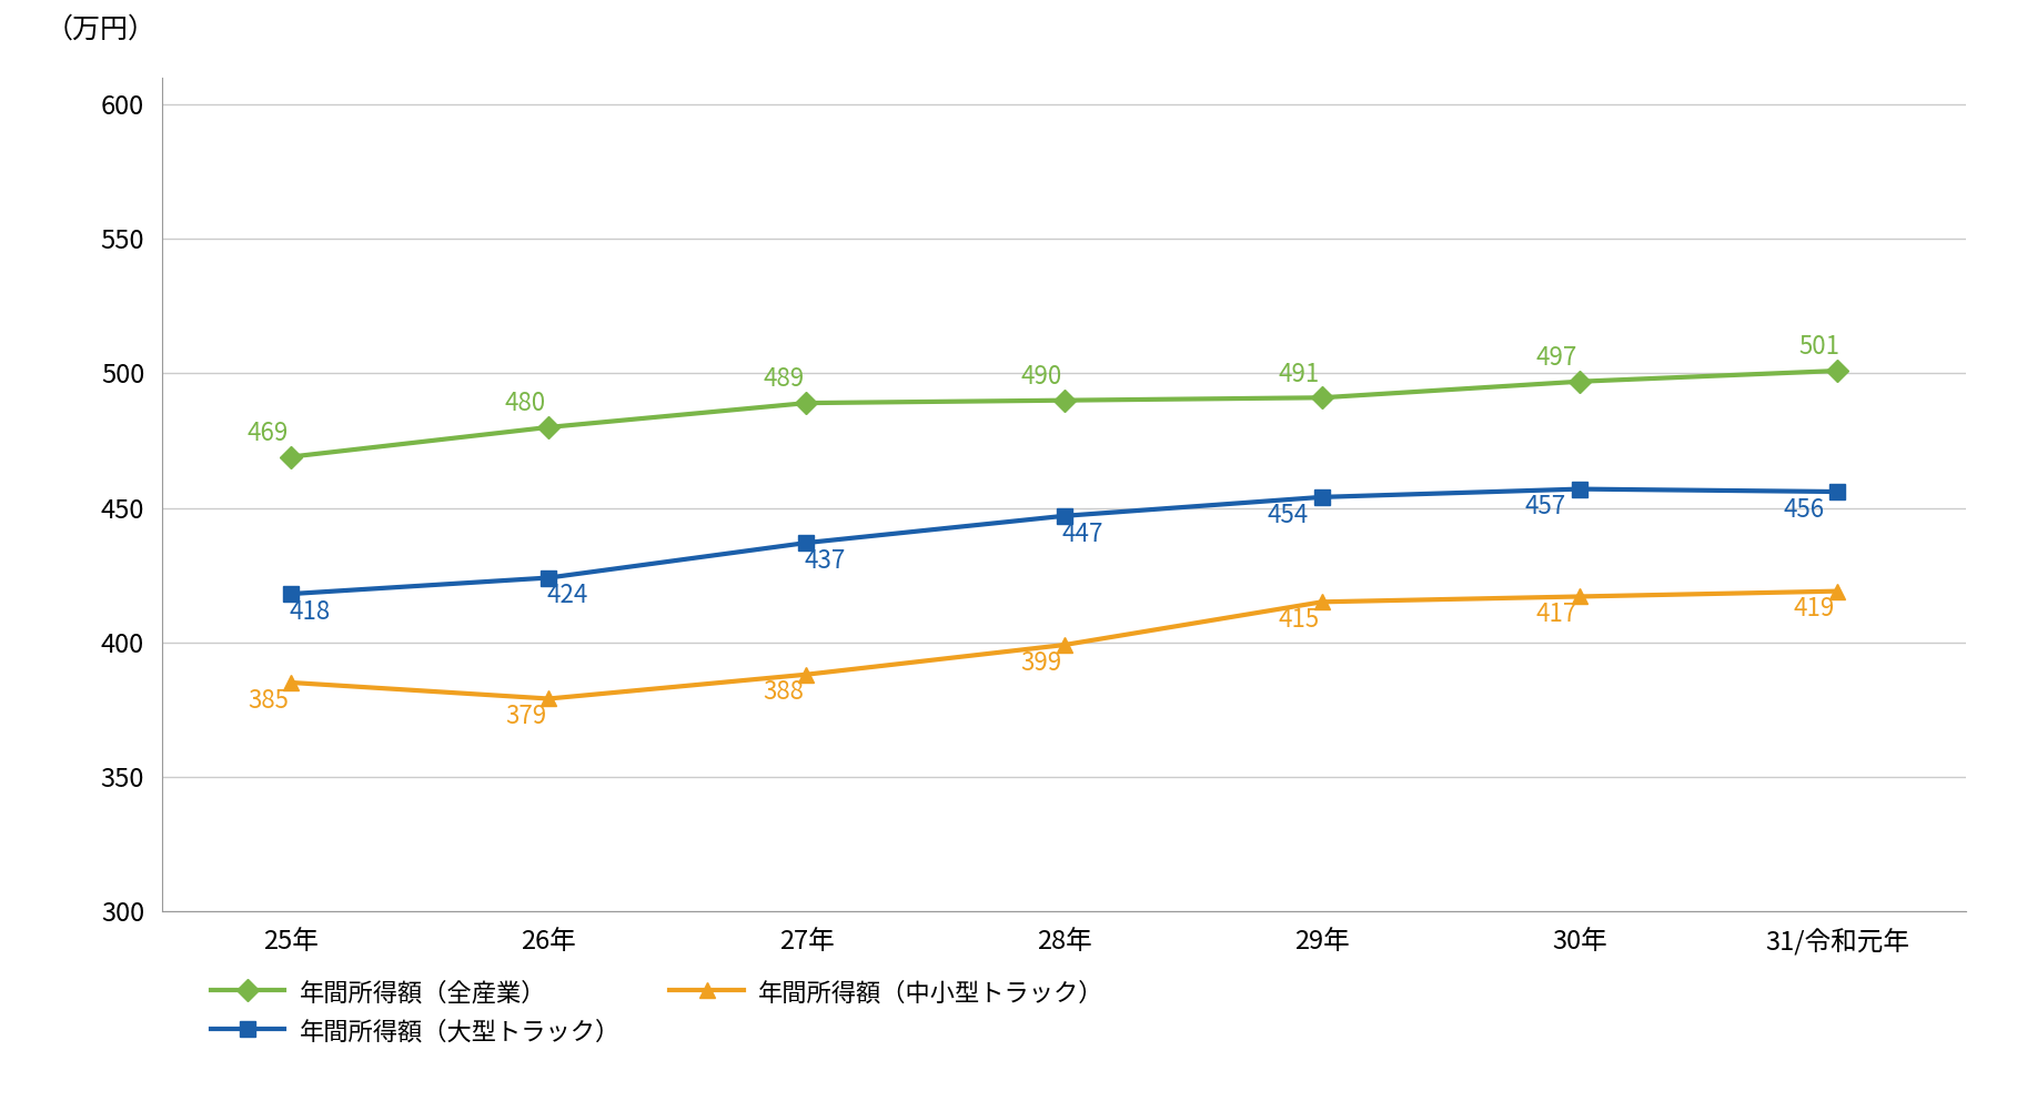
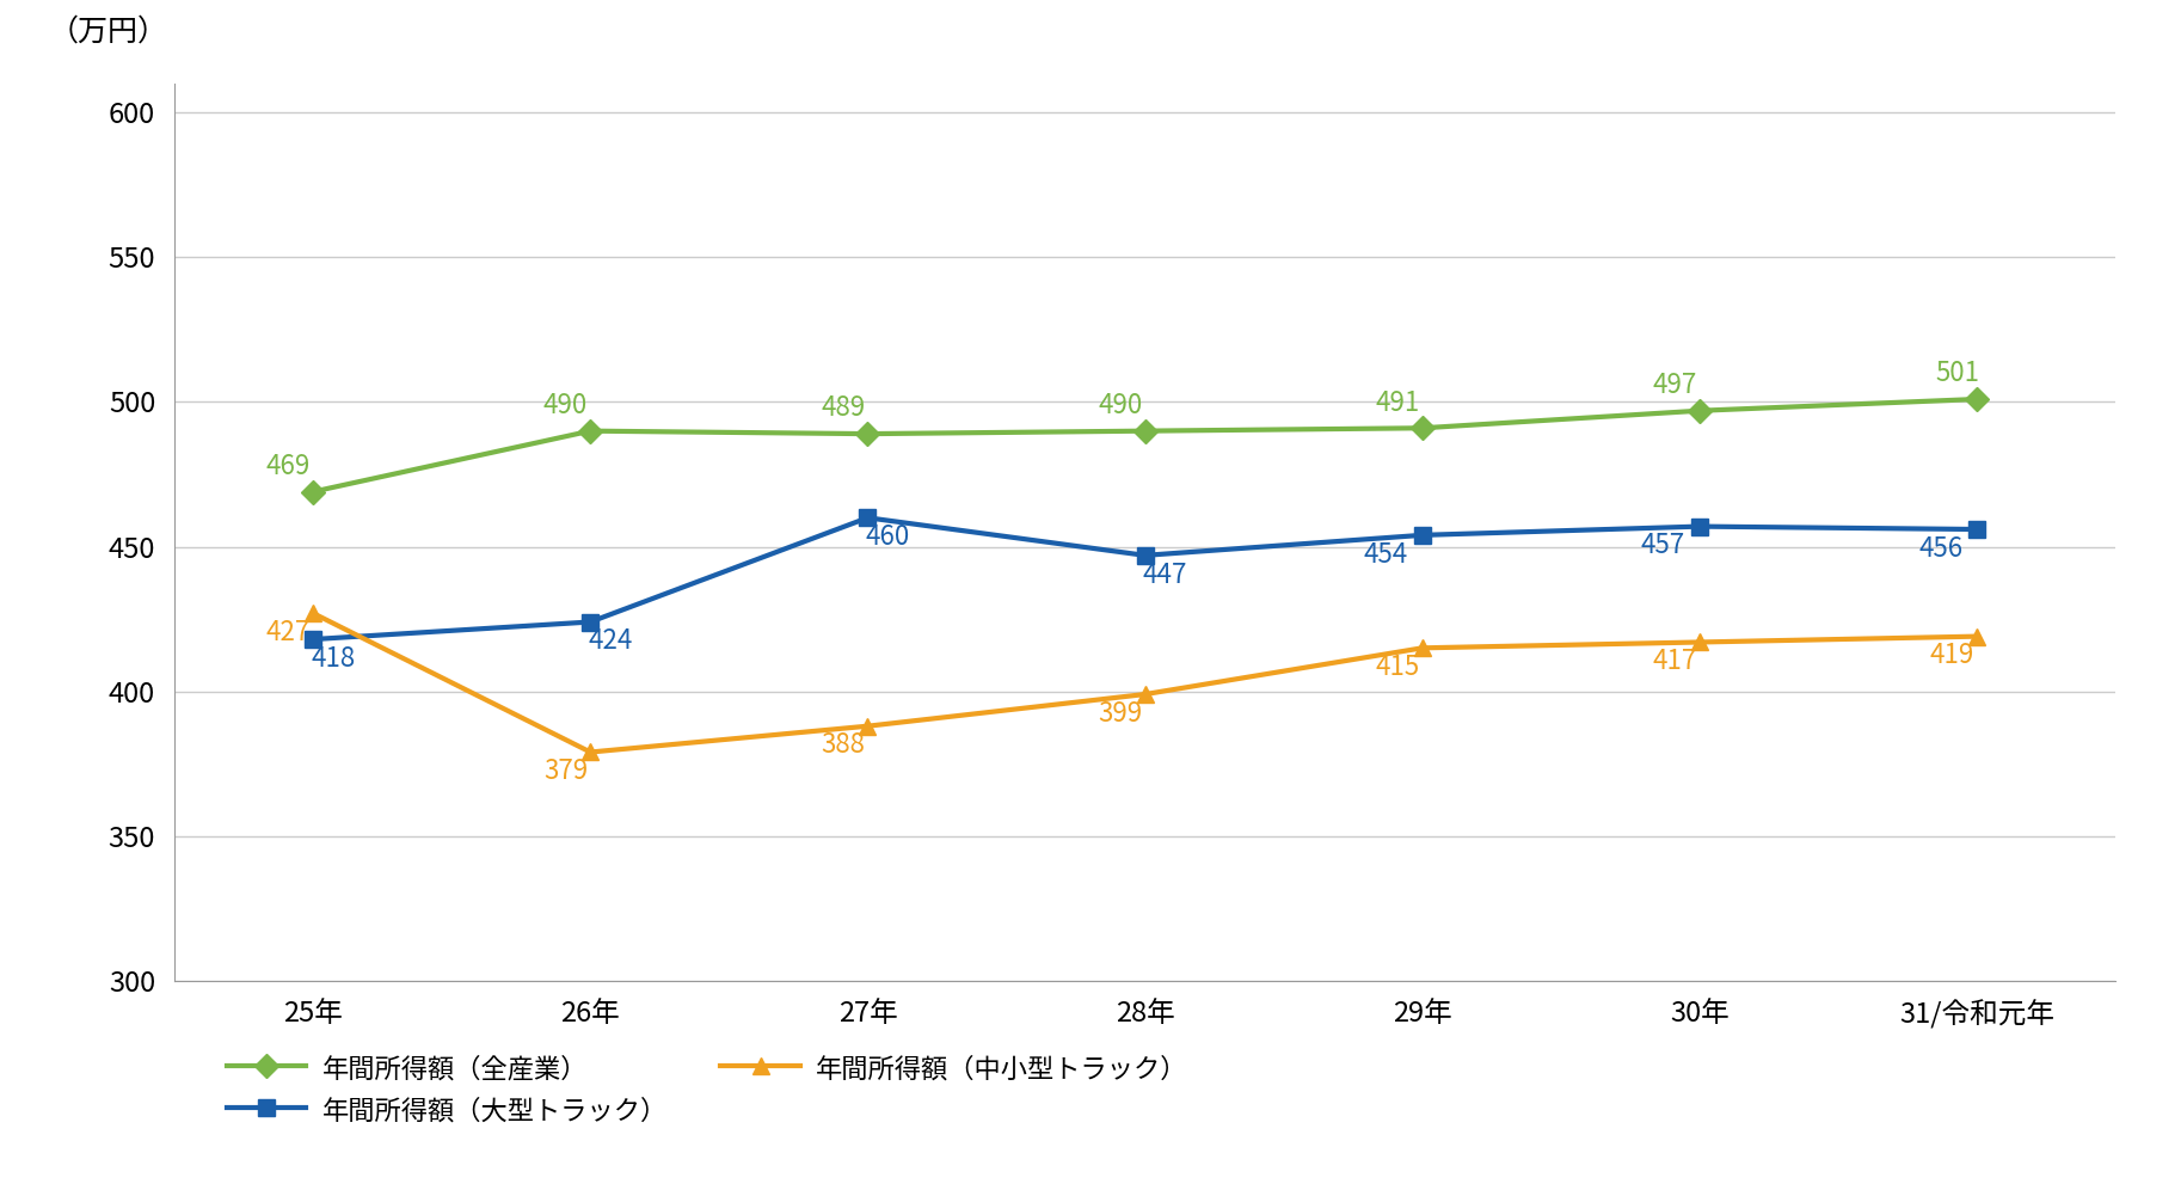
年間所得額（中小型トラック）/25年: 385 -> 427
年間所得額（全産業）/26年: 480 -> 490
年間所得額（大型トラック）/27年: 437 -> 460
